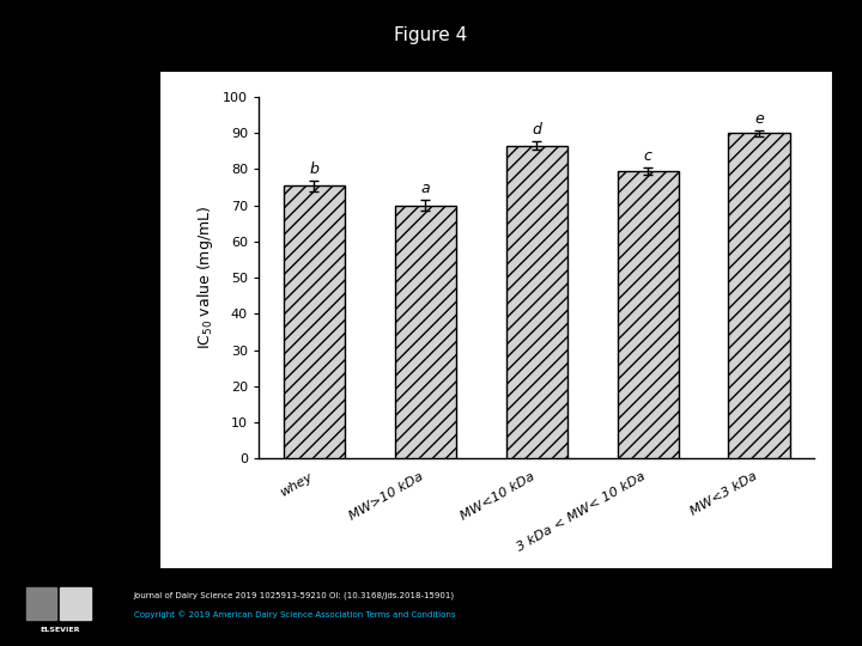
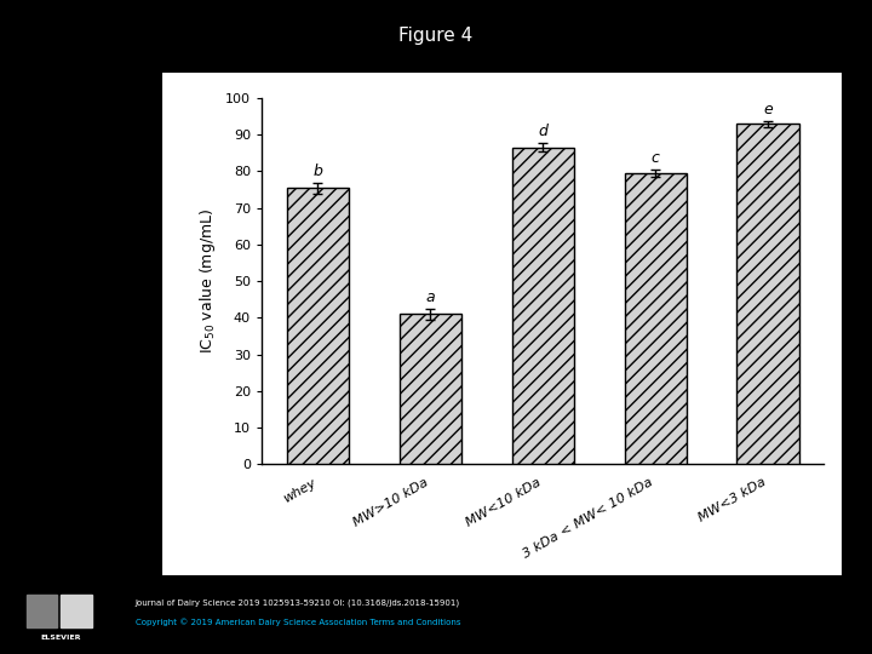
MW>10 kDa: 70.0 -> 41.0
MW<3 kDa: 90.0 -> 93.0
